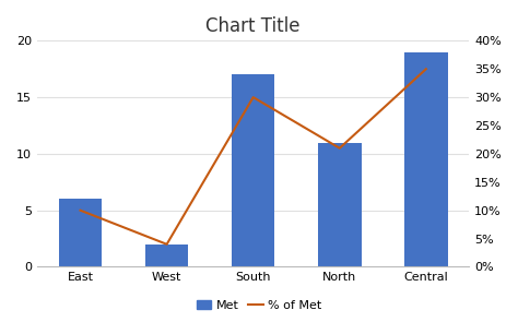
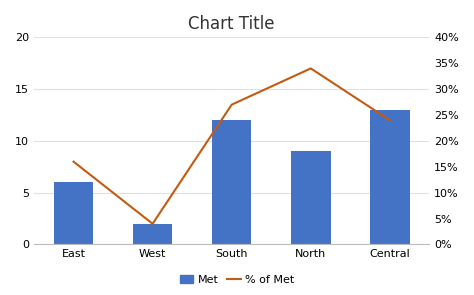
% of Met/East: 10% -> 16%
Met/South: 17 -> 12
% of Met/South: 30% -> 27%
Met/North: 11 -> 9
% of Met/North: 21% -> 34%
Met/Central: 19 -> 13
% of Met/Central: 35% -> 24%
